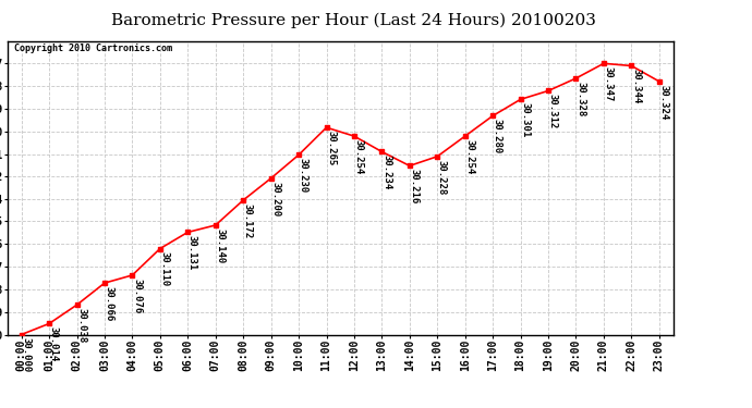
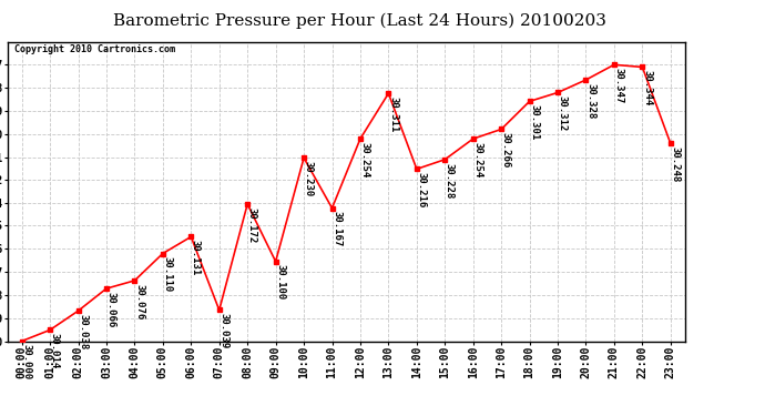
07:00: 30.140 -> 30.039
09:00: 30.200 -> 30.100
11:00: 30.265 -> 30.167
13:00: 30.234 -> 30.311
17:00: 30.280 -> 30.266
23:00: 30.324 -> 30.248
